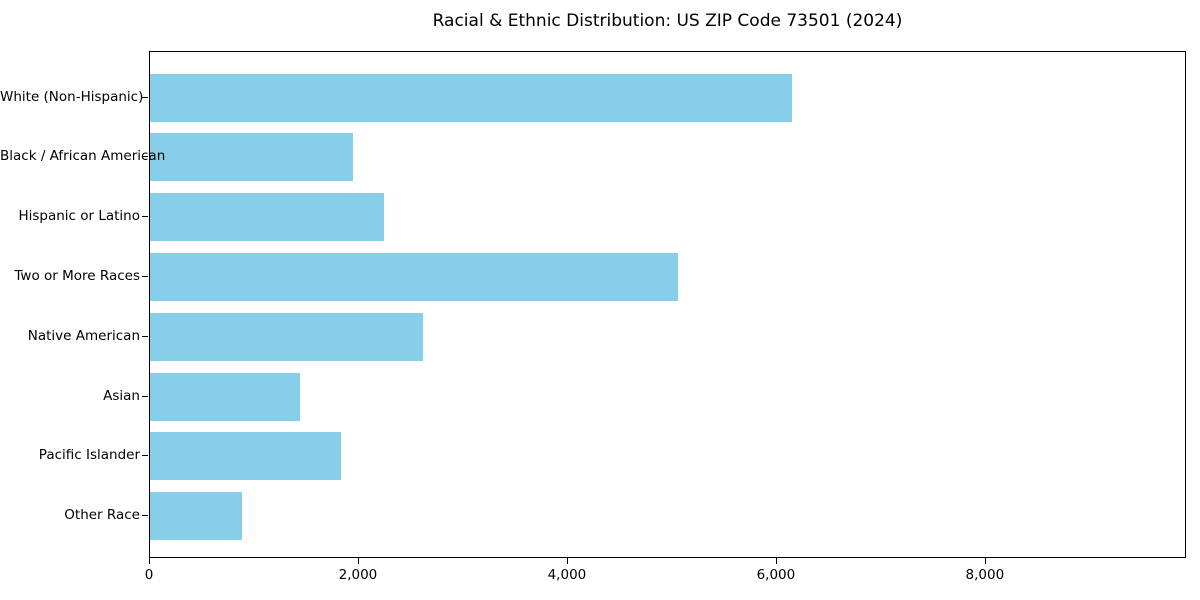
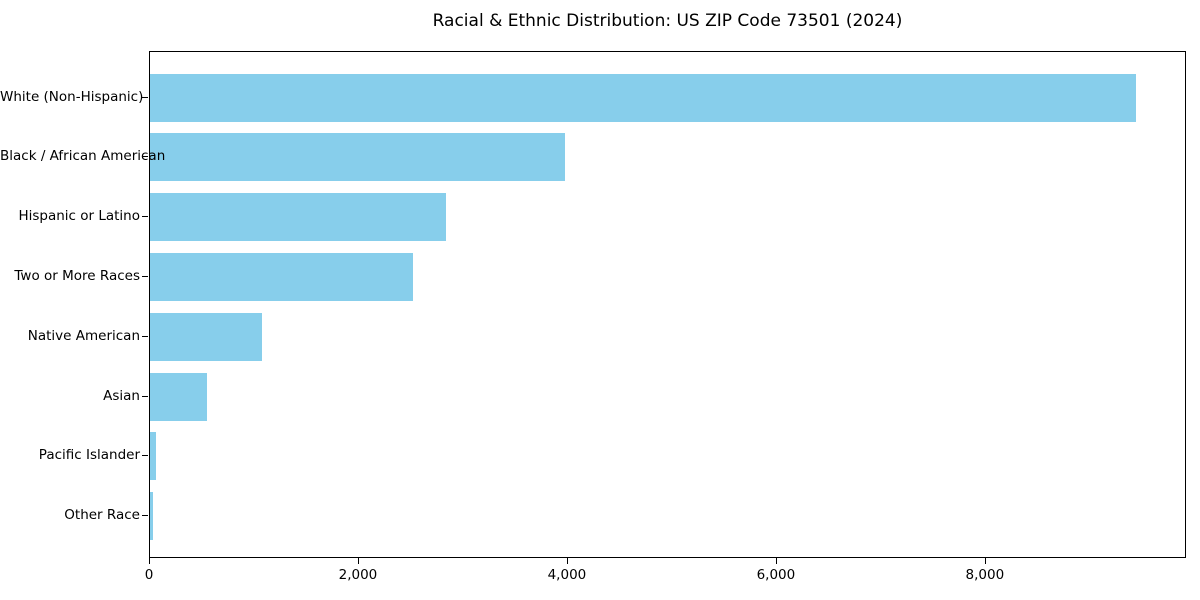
White (Non-Hispanic): 6140 -> 9440
Black / African American: 1940 -> 3970
Hispanic or Latino: 2240 -> 2830
Two or More Races: 5050 -> 2520
Native American: 2610 -> 1070
Asian: 1440 -> 540
Pacific Islander: 1830 -> 60
Other Race: 880 -> 20
